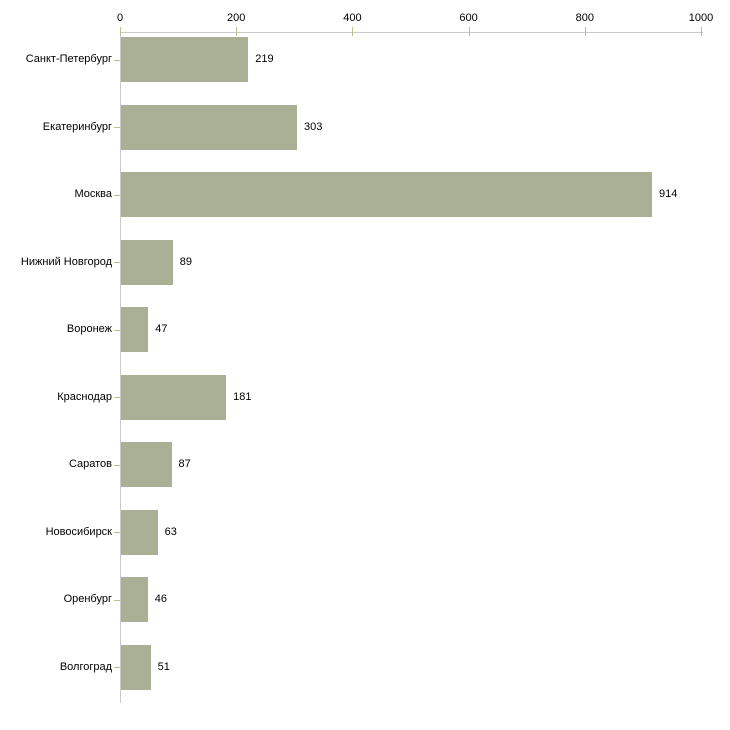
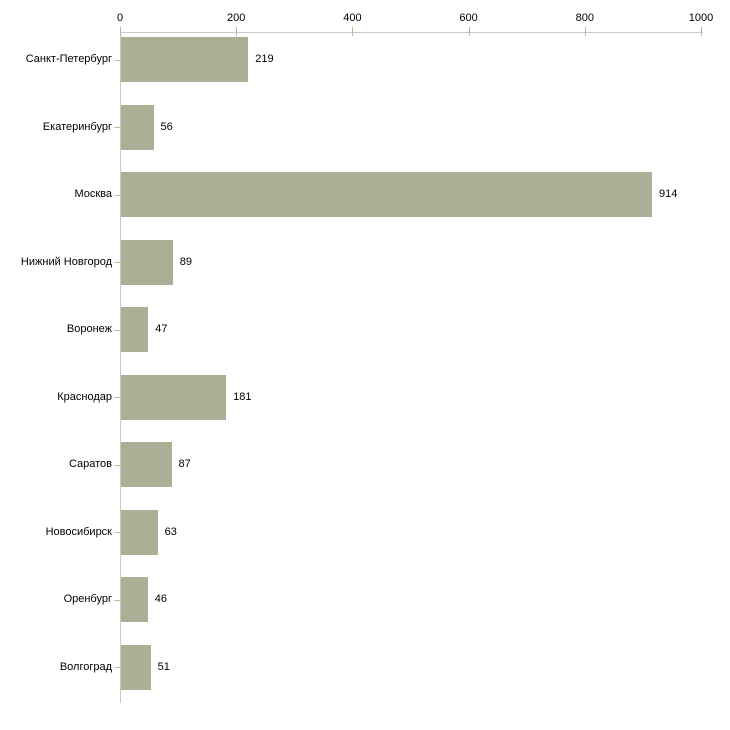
Екатеринбург: 303 -> 56
